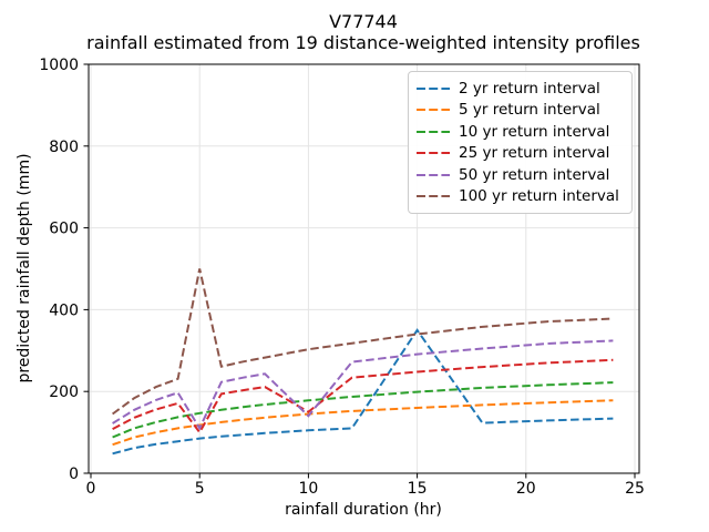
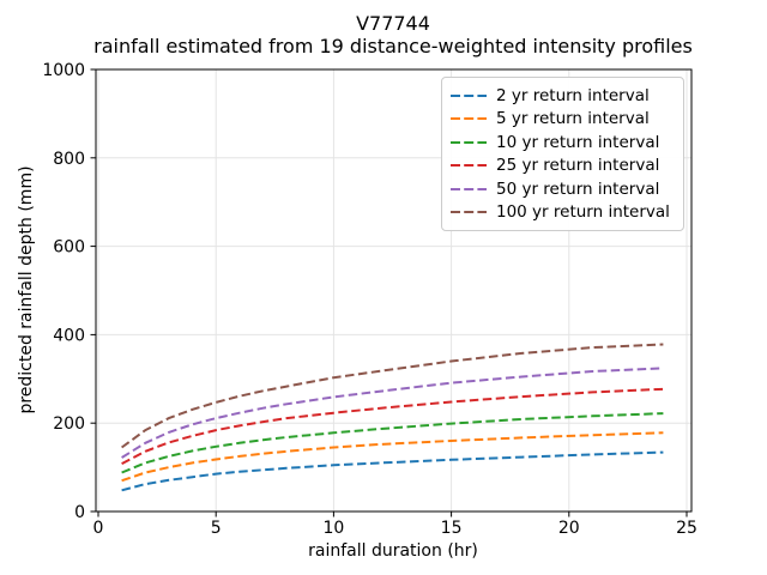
25 yr return interval/5: 100 -> 180
50 yr return interval/5: 110 -> 210
100 yr return interval/5: 500 -> 250
25 yr return interval/10: 150 -> 220
50 yr return interval/10: 140 -> 260
2 yr return interval/15: 350 -> 120
